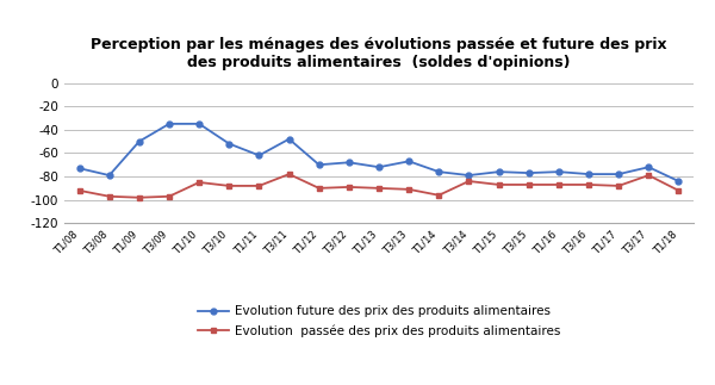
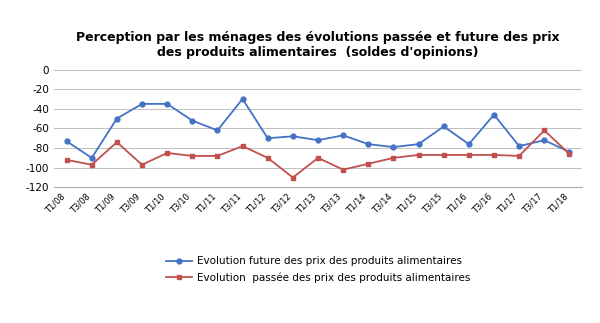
Evolution future des prix des produits alimentaires/T3/08: -79 -> -90
Evolution passée des prix des produits alimentaires/T1/09: -98 -> -74
Evolution future des prix des produits alimentaires/T3/11: -48 -> -30
Evolution passée des prix des produits alimentaires/T3/12: -89 -> -110
Evolution passée des prix des produits alimentaires/T3/13: -91 -> -102
Evolution passée des prix des produits alimentaires/T3/14: -84 -> -90
Evolution future des prix des produits alimentaires/T3/15: -77 -> -58
Evolution future des prix des produits alimentaires/T3/16: -78 -> -46
Evolution passée des prix des produits alimentaires/T3/17: -79 -> -62
Evolution passée des prix des produits alimentaires/T1/18: -92 -> -86
